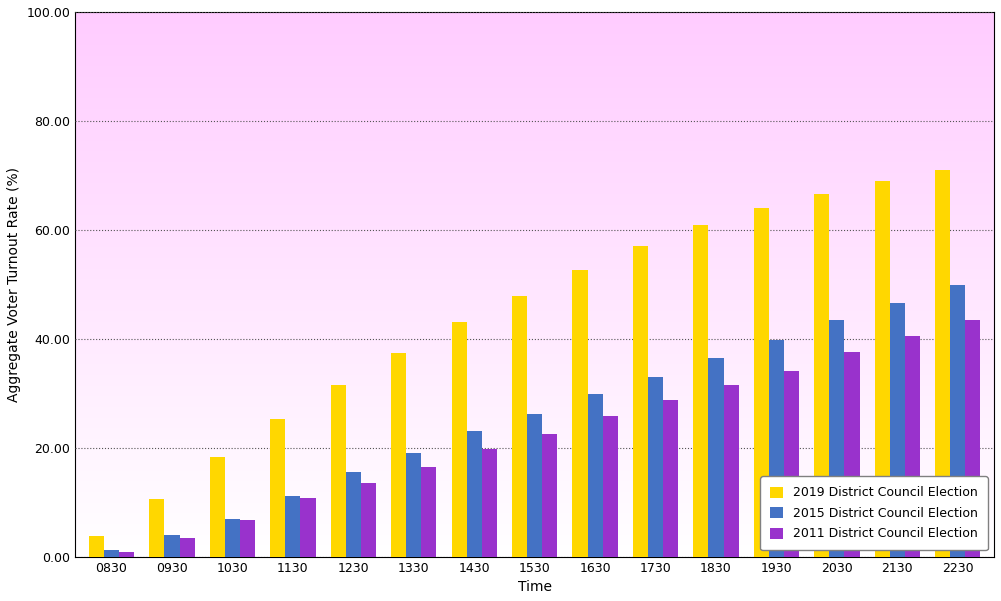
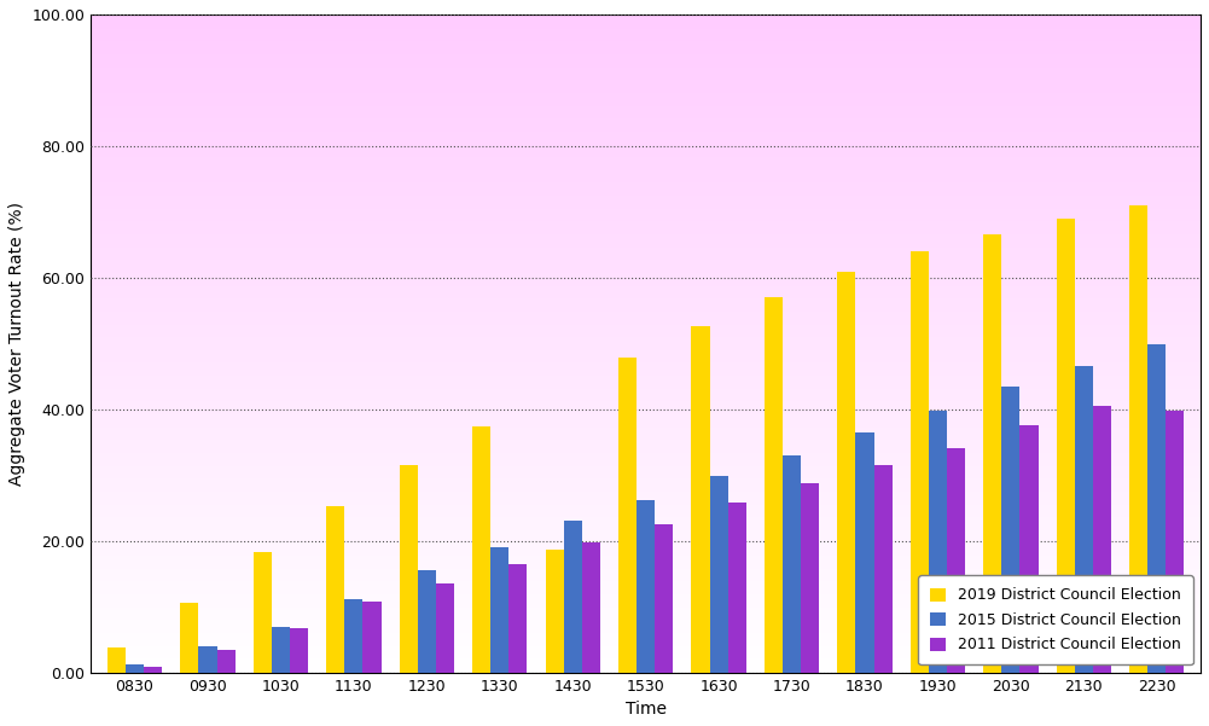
2019 District Council Election/1430: 43.0 -> 18.6
2011 District Council Election/2230: 43.5 -> 39.8
